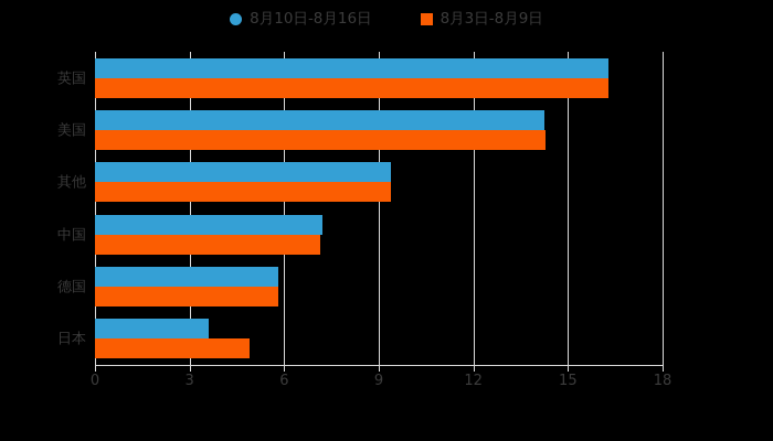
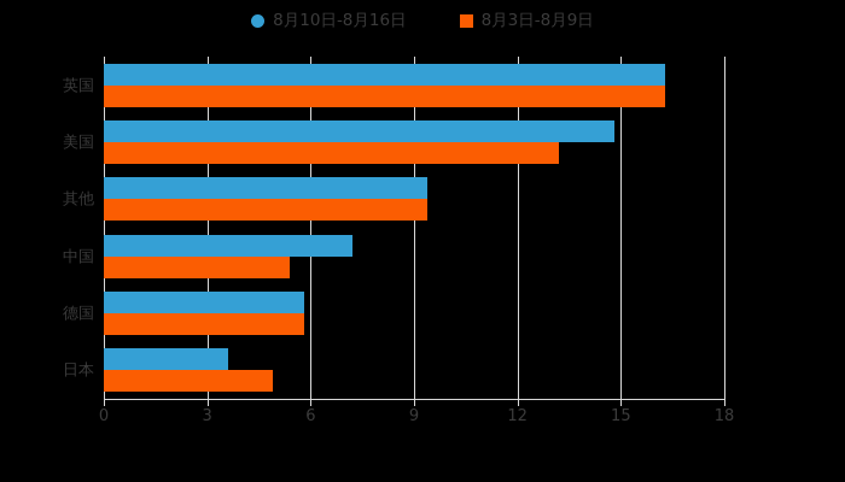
8月10日-8月16日/美国: 14.2 -> 14.8
8月3日-8月9日/美国: 14.3 -> 13.2
8月3日-8月9日/中国: 7.2 -> 5.4
